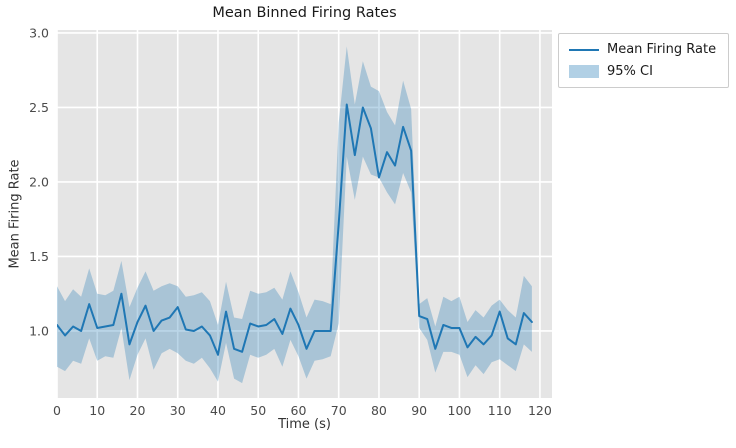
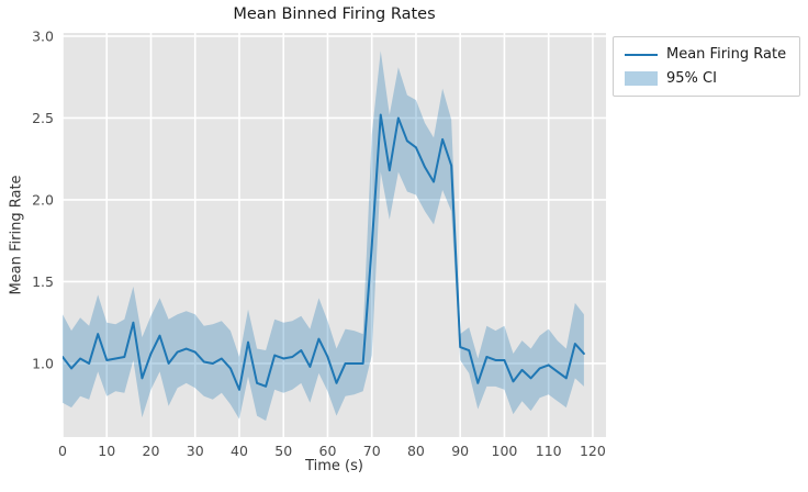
30: 1.16 -> 1.07
80: 2.03 -> 2.32
110: 1.13 -> 0.99
